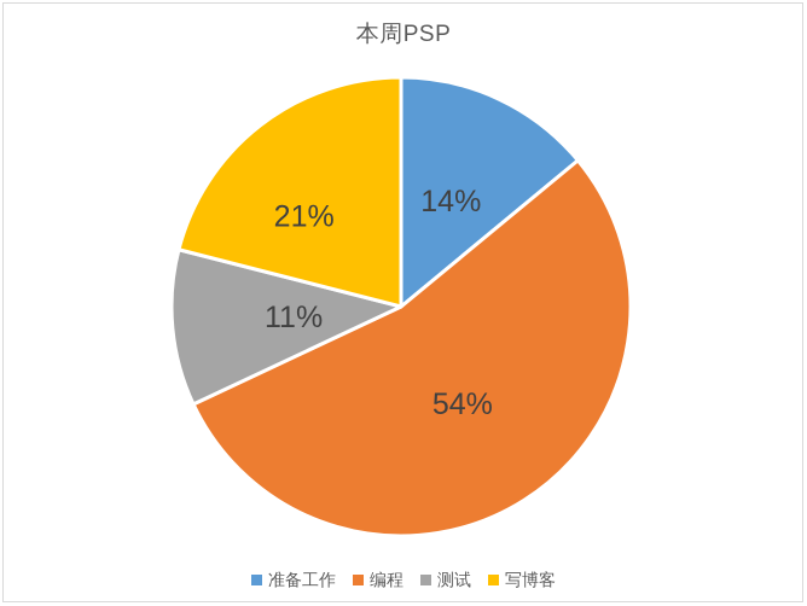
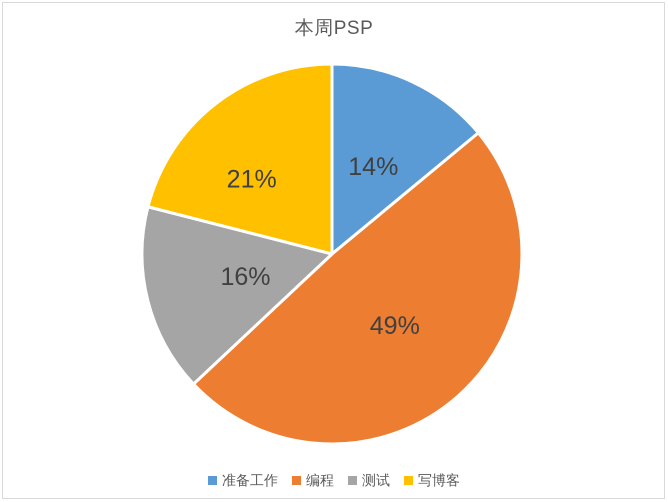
编程: 54% -> 49%
测试: 11% -> 16%
